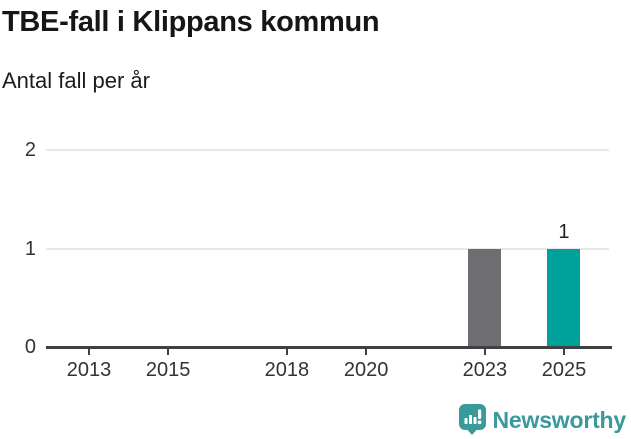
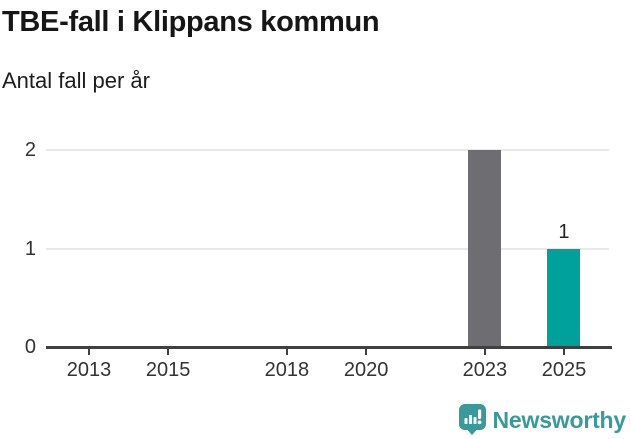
2023: 1 -> 2
